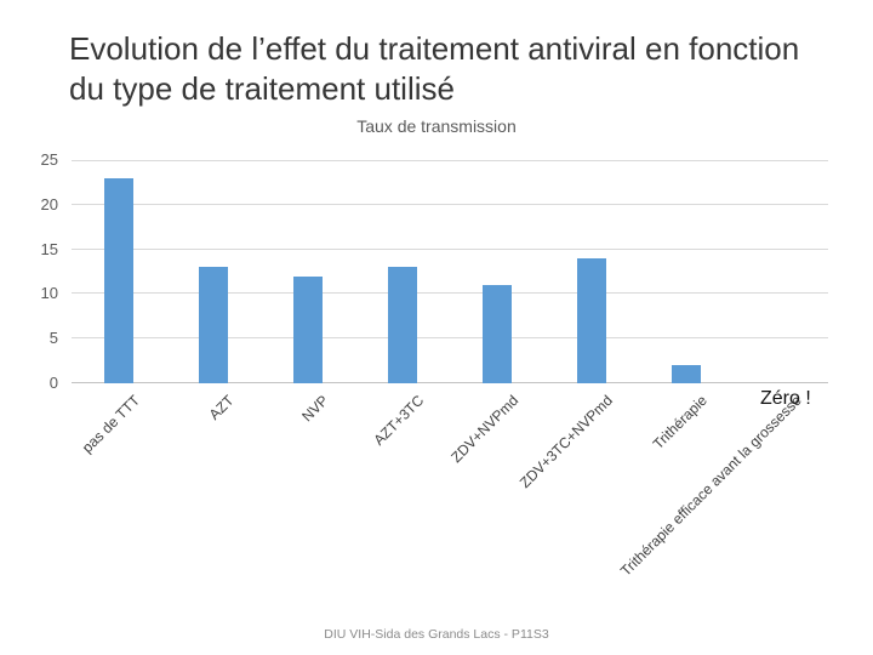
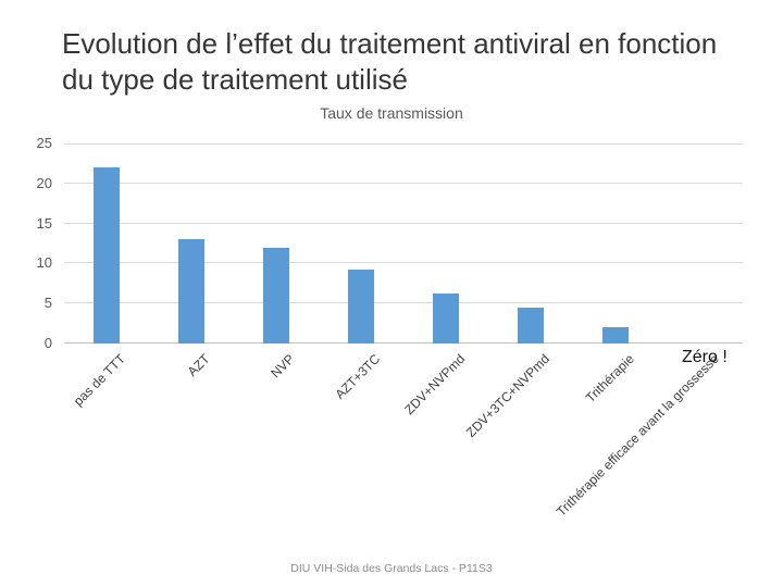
pas de TTT: 23 -> 22
AZT+3TC: 13 -> 9
ZDV+NVPmd: 11 -> 6
ZDV+3TC+NVPmd: 14 -> 4
